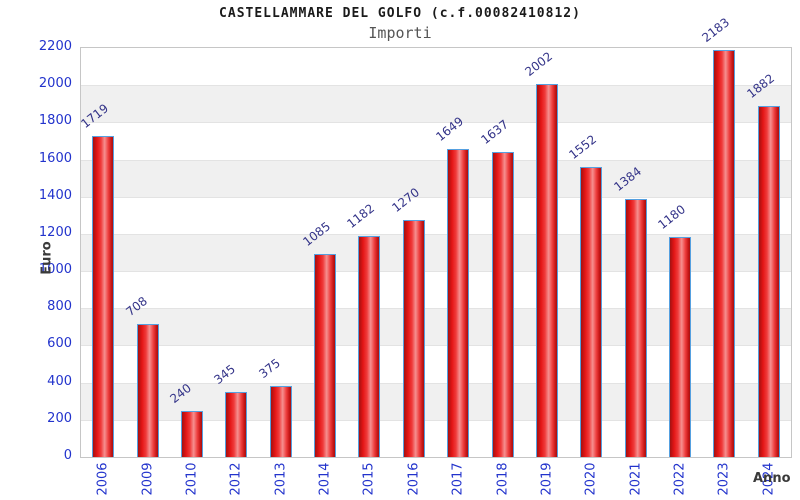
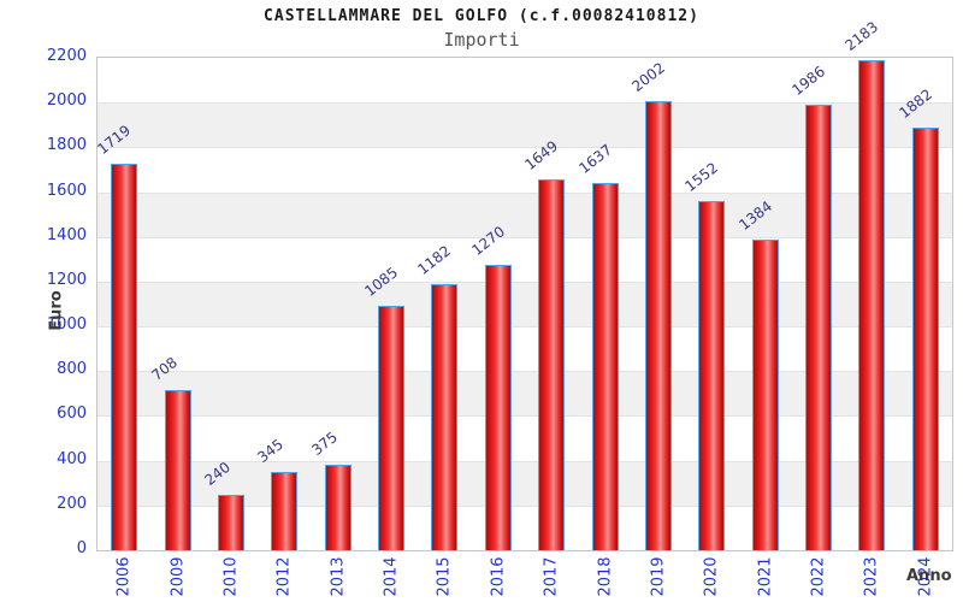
2022: 1180 -> 1986
